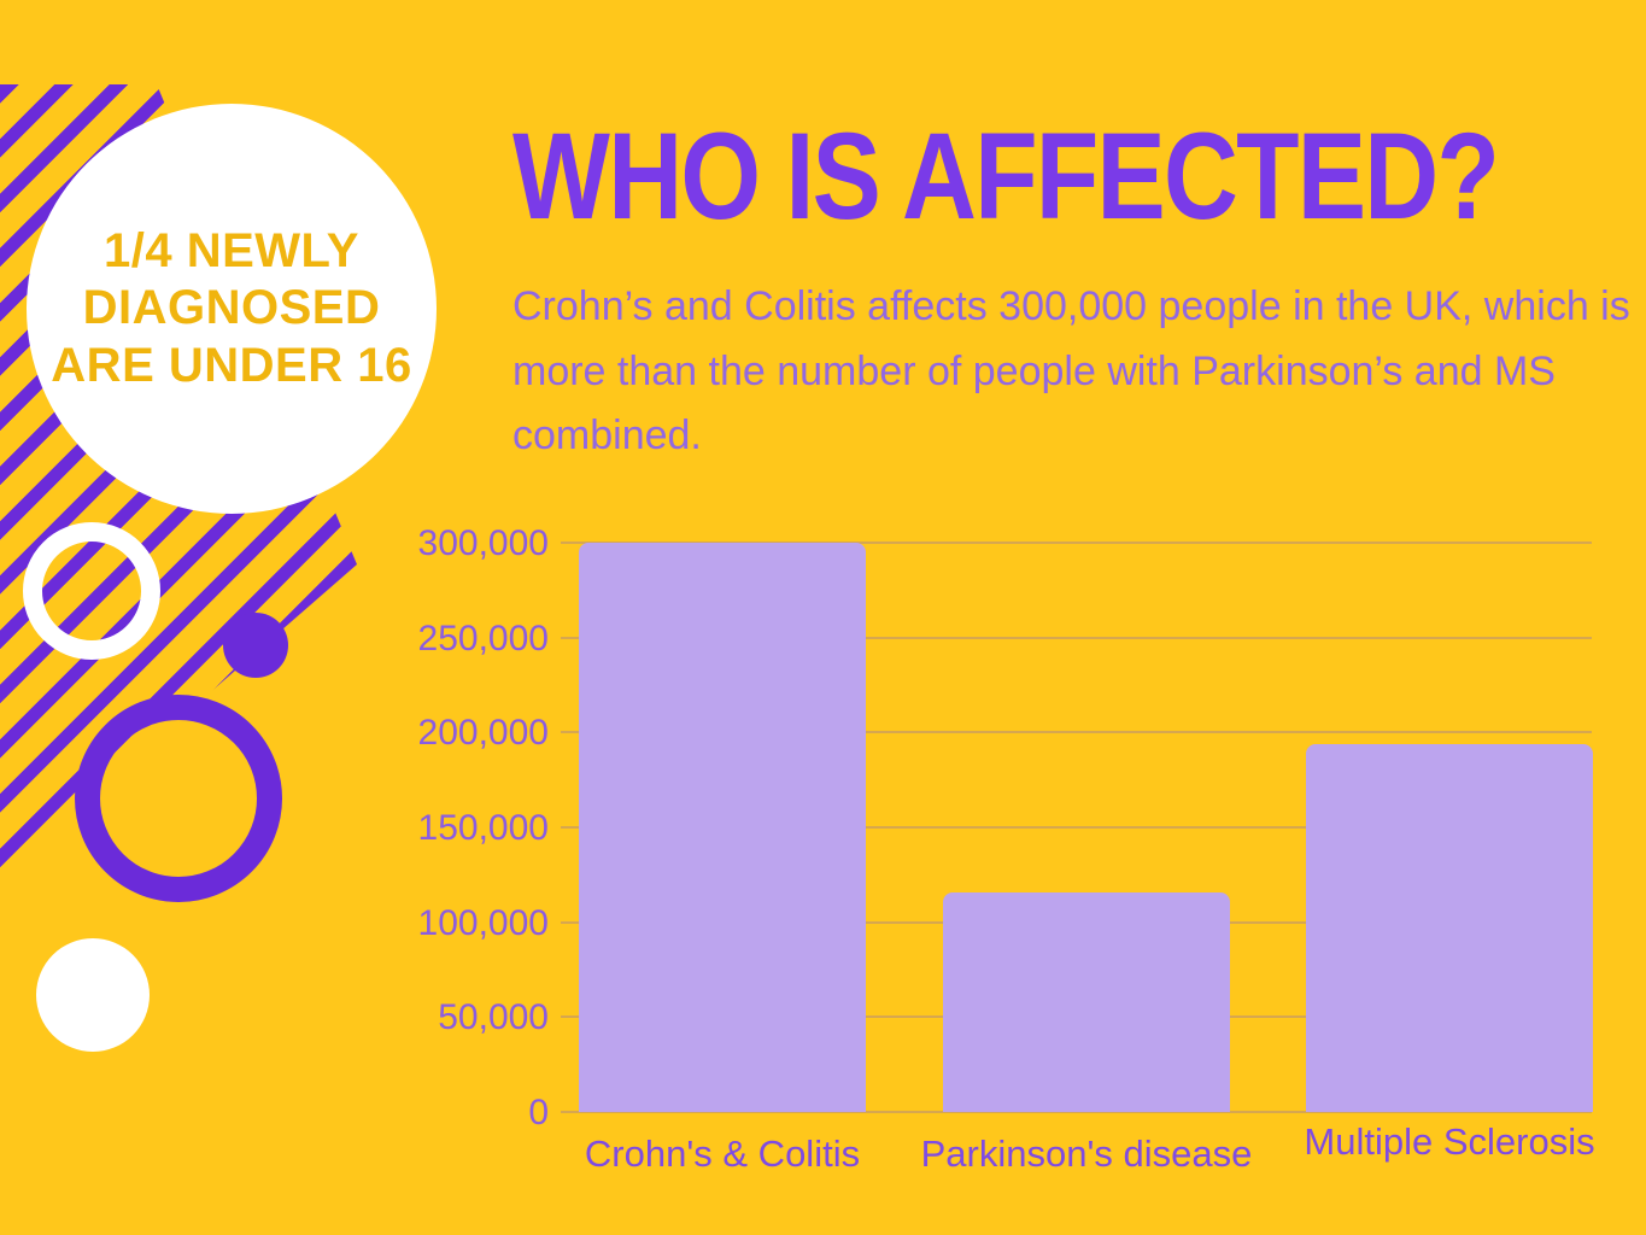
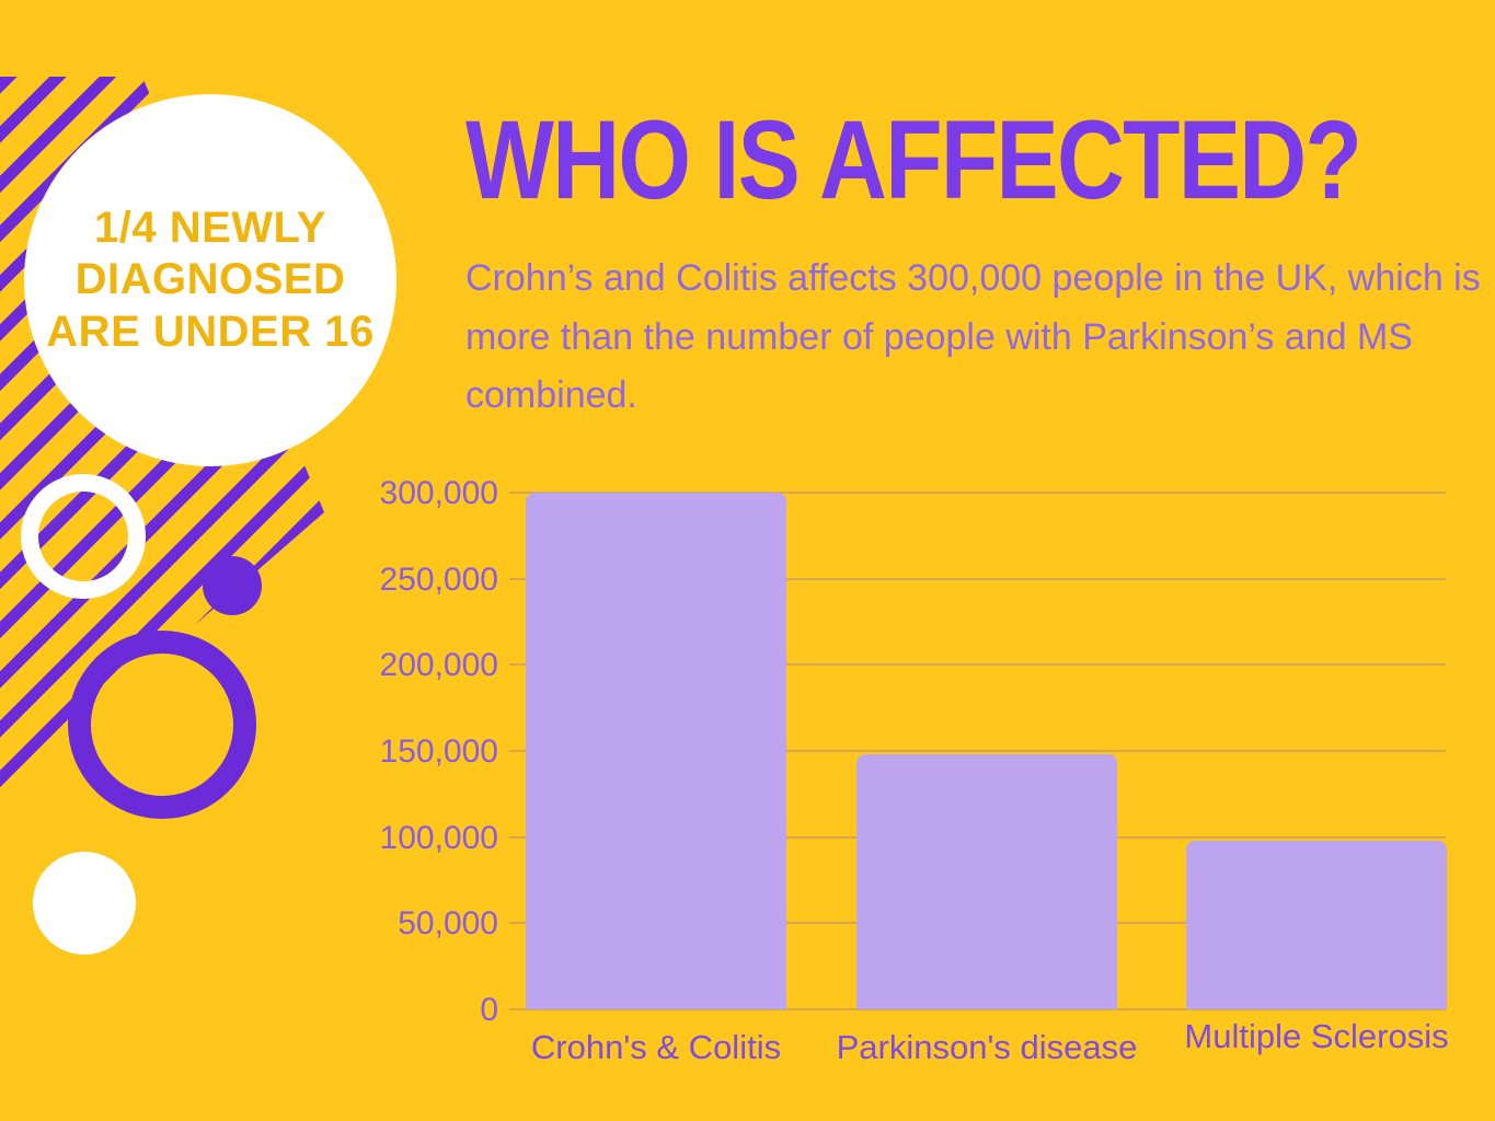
Parkinson's disease: 116000 -> 148000
Multiple Sclerosis: 194000 -> 98000
